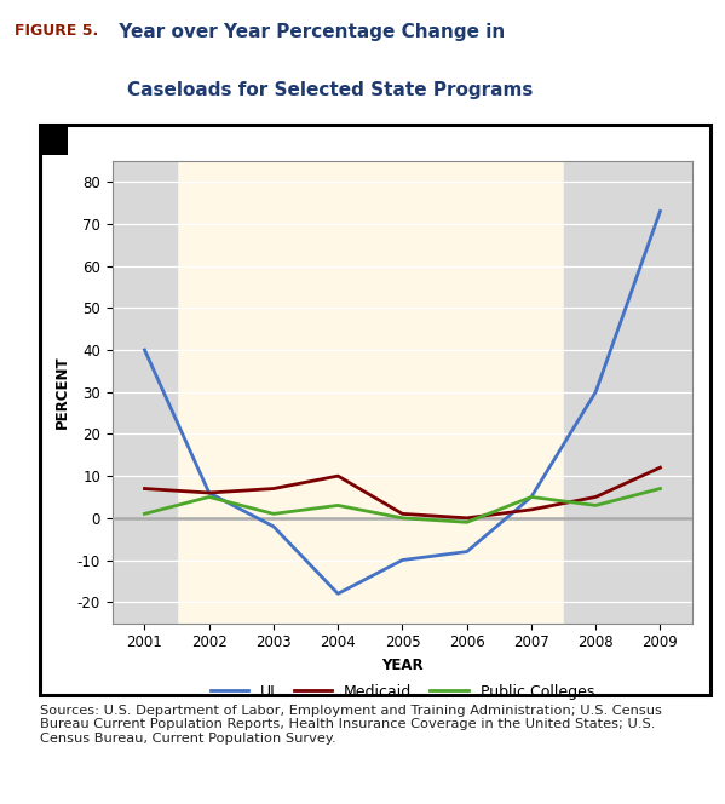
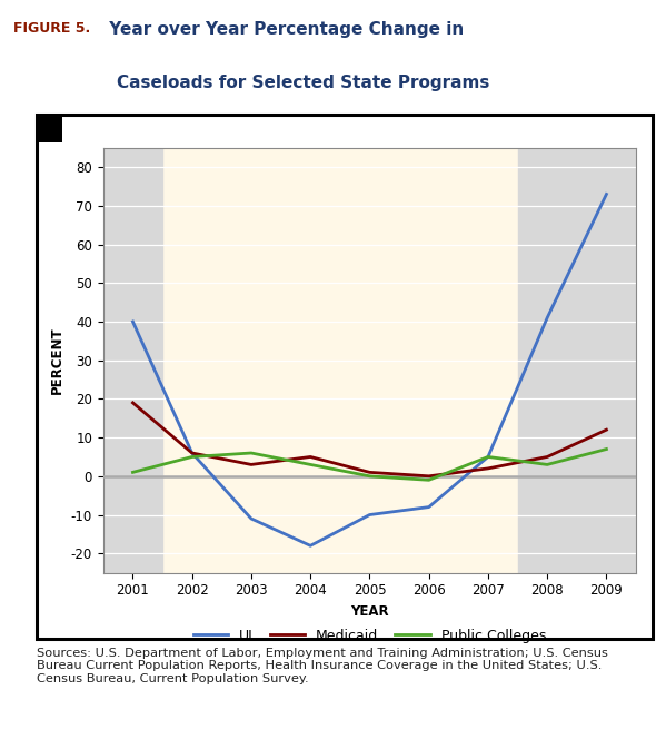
Medicaid/2001: 7 -> 19
UI/2003: -2 -> -11
Medicaid/2003: 7 -> 3
Public Colleges/2003: 1 -> 6
Medicaid/2004: 10 -> 5
UI/2008: 30 -> 41
